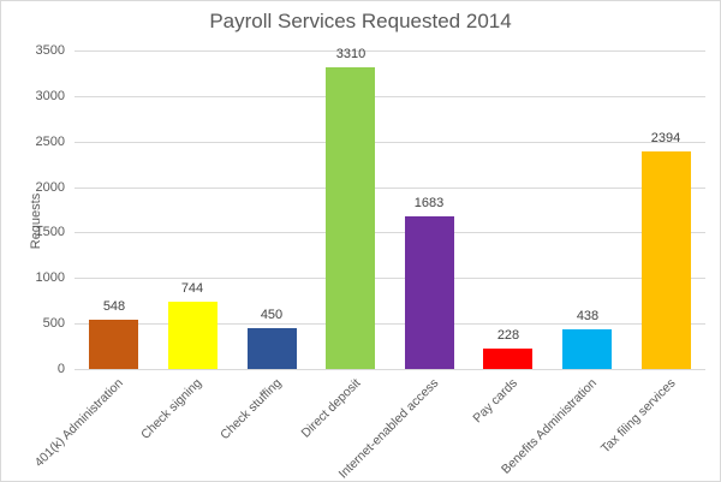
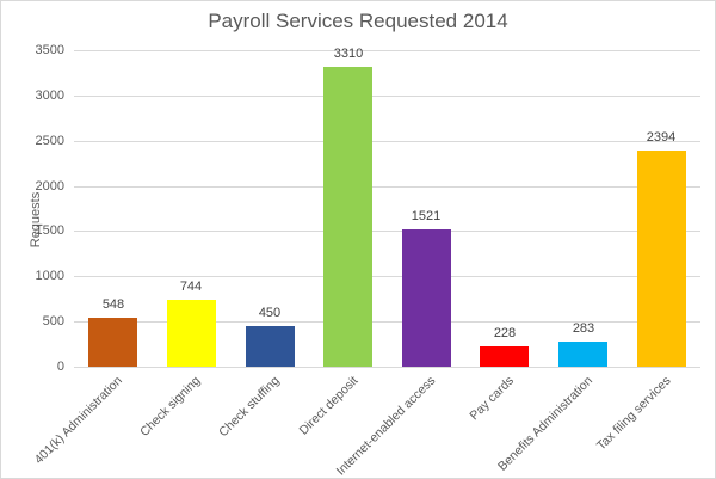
Internet-enabled access: 1683 -> 1521
Benefits Administration: 438 -> 283
